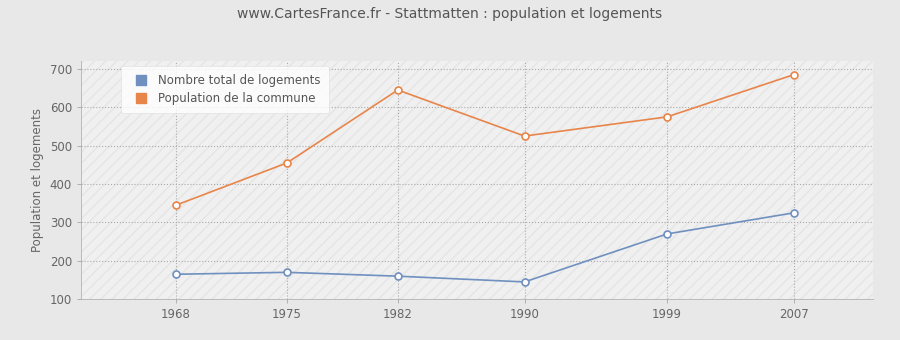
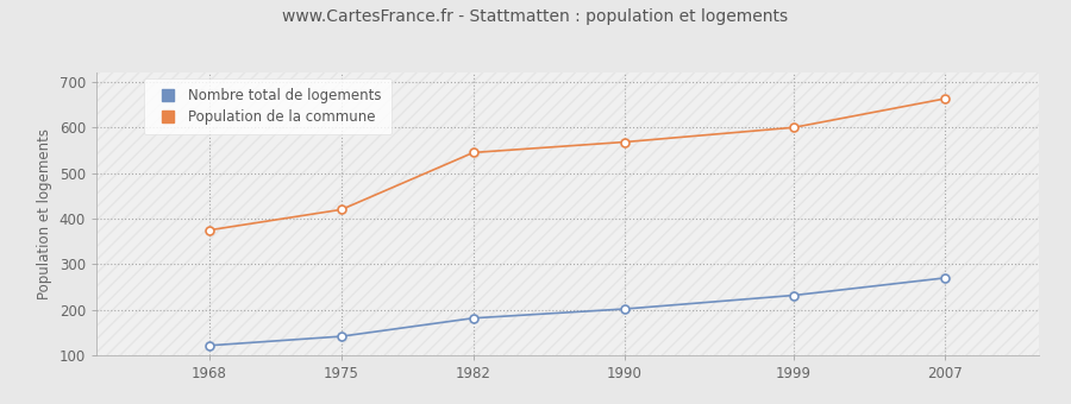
Nombre total de logements/1968: 165 -> 122
Population de la commune/1968: 345 -> 375
Nombre total de logements/1975: 170 -> 142
Population de la commune/1975: 455 -> 420
Nombre total de logements/1982: 160 -> 182
Population de la commune/1982: 645 -> 545
Nombre total de logements/1990: 145 -> 202
Population de la commune/1990: 525 -> 568
Nombre total de logements/1999: 270 -> 232
Population de la commune/1999: 575 -> 600
Nombre total de logements/2007: 325 -> 270
Population de la commune/2007: 685 -> 663
